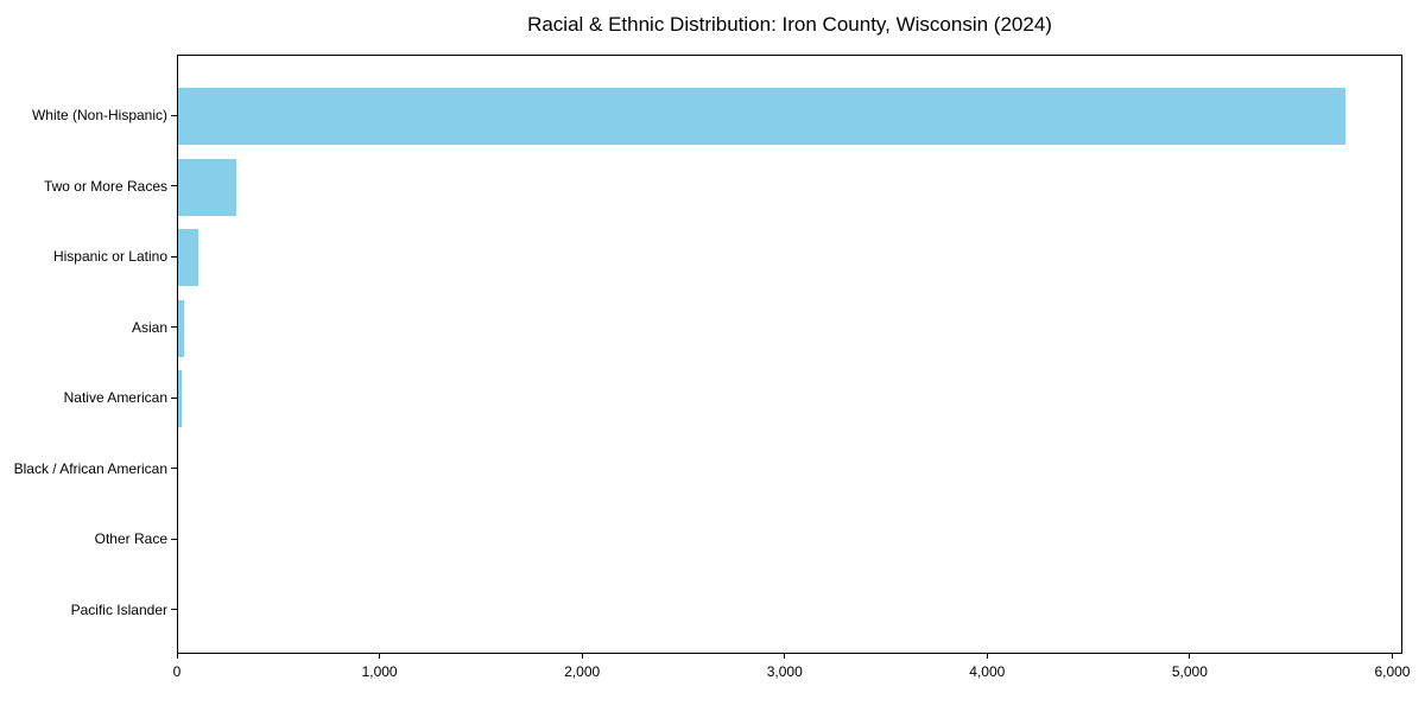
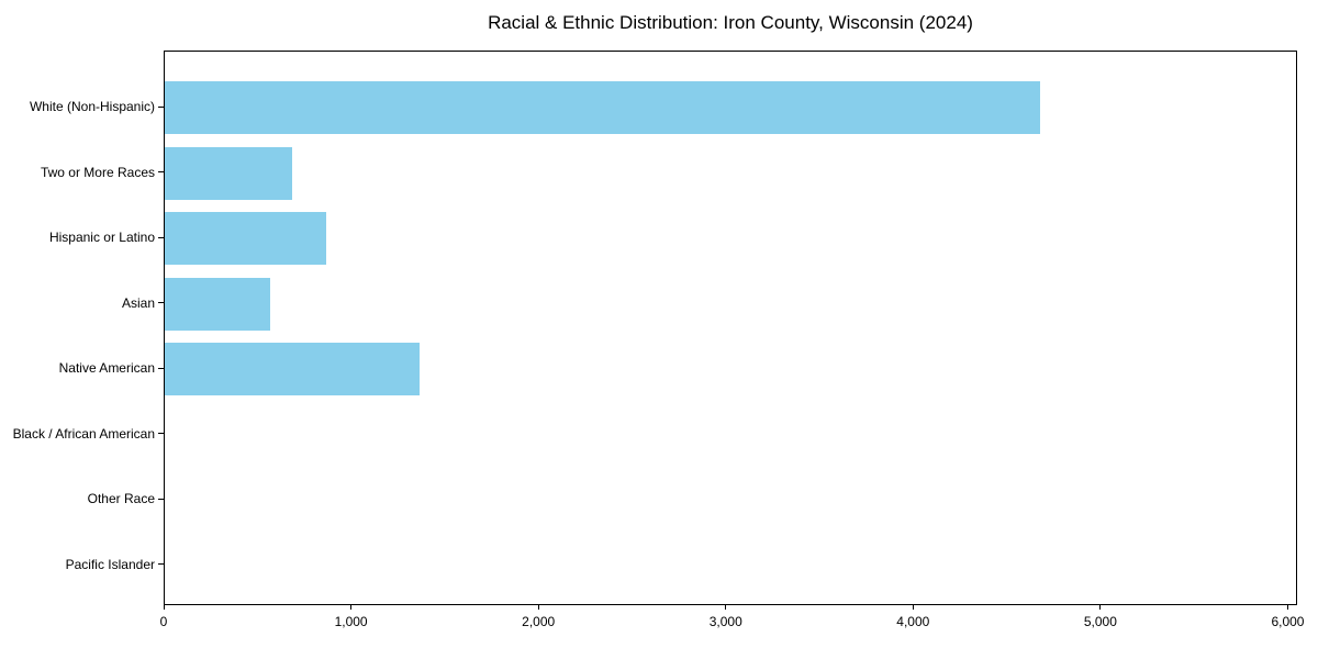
White (Non-Hispanic): 5760 -> 4670
Two or More Races: 290 -> 680
Hispanic or Latino: 100 -> 860
Asian: 30 -> 560
Native American: 20 -> 1360
